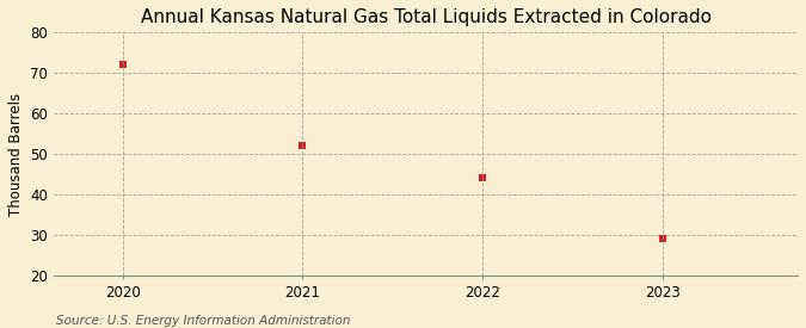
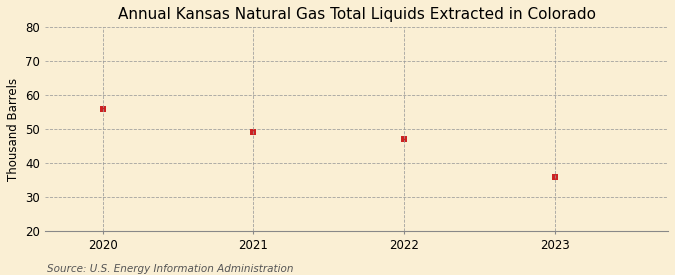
2020: 72 -> 56
2021: 52 -> 49
2022: 44 -> 47
2023: 29 -> 36
